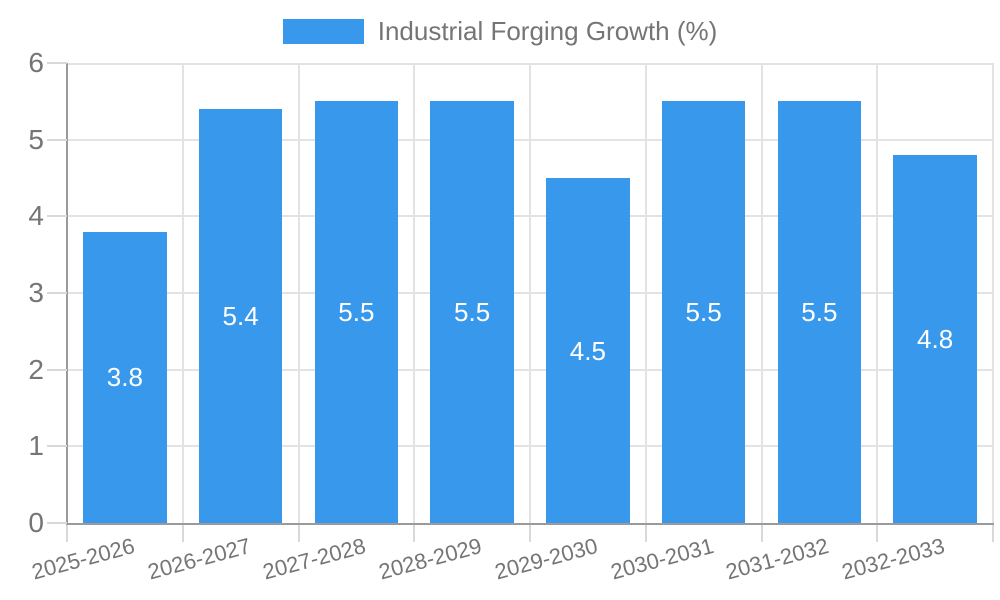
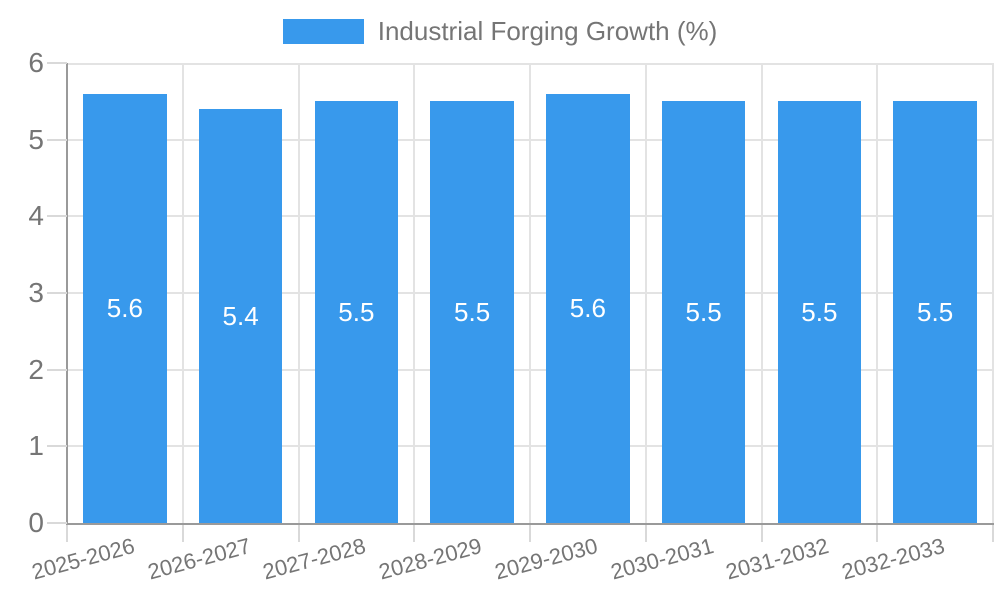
2025-2026: 3.8 -> 5.6
2029-2030: 4.5 -> 5.6
2032-2033: 4.8 -> 5.5
